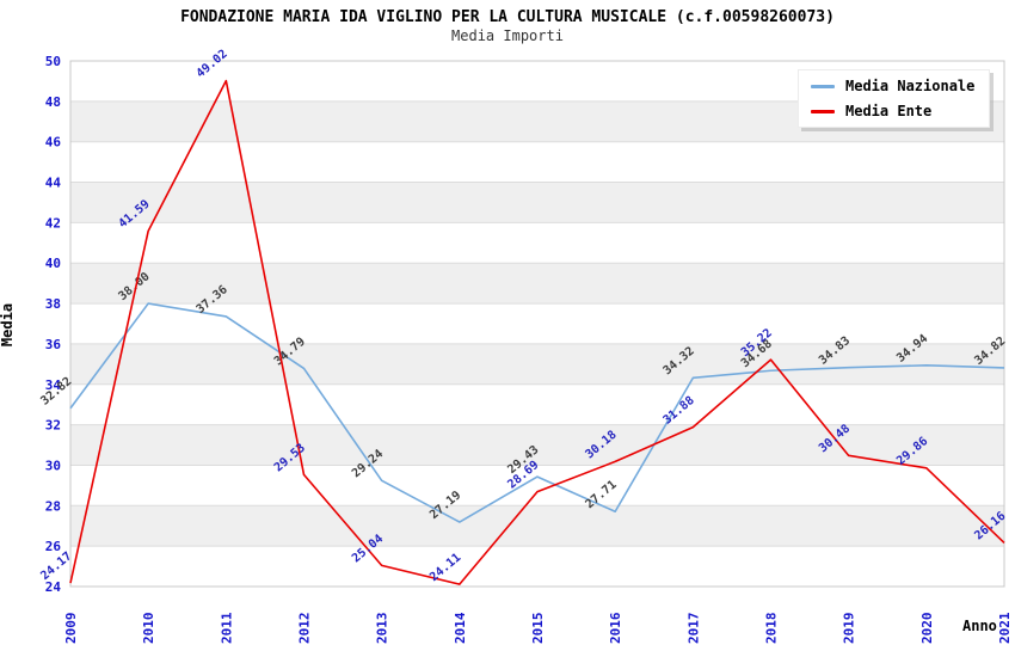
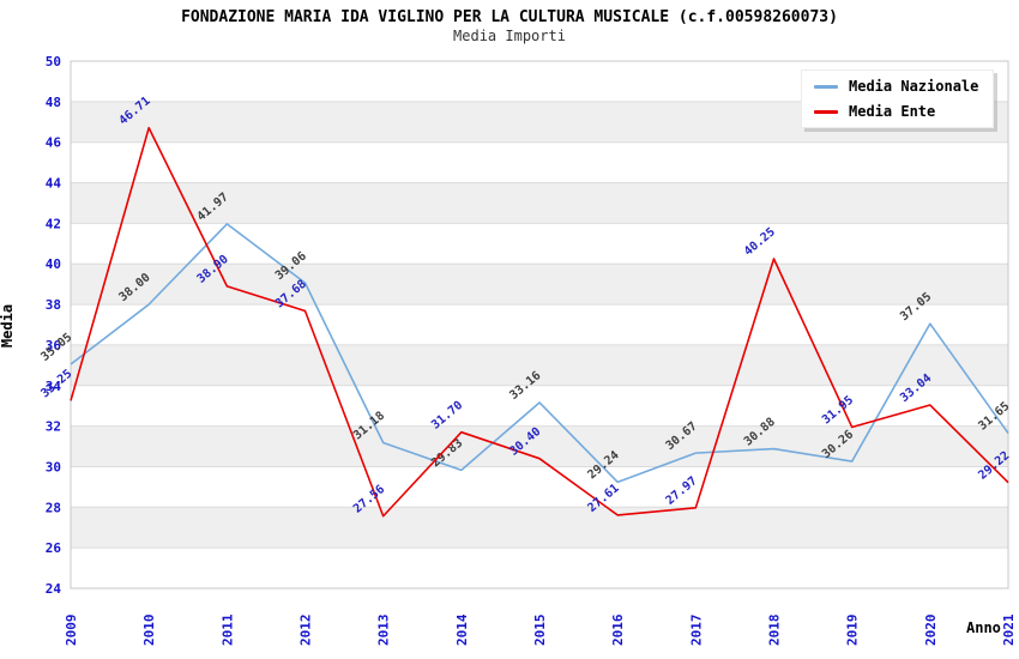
Media Nazionale/2009: 32.82 -> 35.05
Media Ente/2009: 24.17 -> 33.25
Media Ente/2010: 41.59 -> 46.71
Media Nazionale/2011: 37.36 -> 41.97
Media Ente/2011: 49.02 -> 38.90
Media Nazionale/2012: 34.79 -> 39.06
Media Ente/2012: 29.53 -> 37.68
Media Nazionale/2013: 29.24 -> 31.18
Media Ente/2013: 25.04 -> 27.56
Media Nazionale/2014: 27.19 -> 29.83
Media Ente/2014: 24.11 -> 31.70
Media Nazionale/2015: 29.43 -> 33.16
Media Ente/2015: 28.69 -> 30.40
Media Nazionale/2016: 27.71 -> 29.24
Media Ente/2016: 30.18 -> 27.61
Media Nazionale/2017: 34.32 -> 30.67
Media Ente/2017: 31.88 -> 27.97
Media Nazionale/2018: 34.68 -> 30.88
Media Ente/2018: 35.22 -> 40.25
Media Nazionale/2019: 34.83 -> 30.26
Media Ente/2019: 30.48 -> 31.95
Media Nazionale/2020: 34.94 -> 37.05
Media Ente/2020: 29.86 -> 33.04
Media Nazionale/2021: 34.82 -> 31.65
Media Ente/2021: 26.16 -> 29.22
